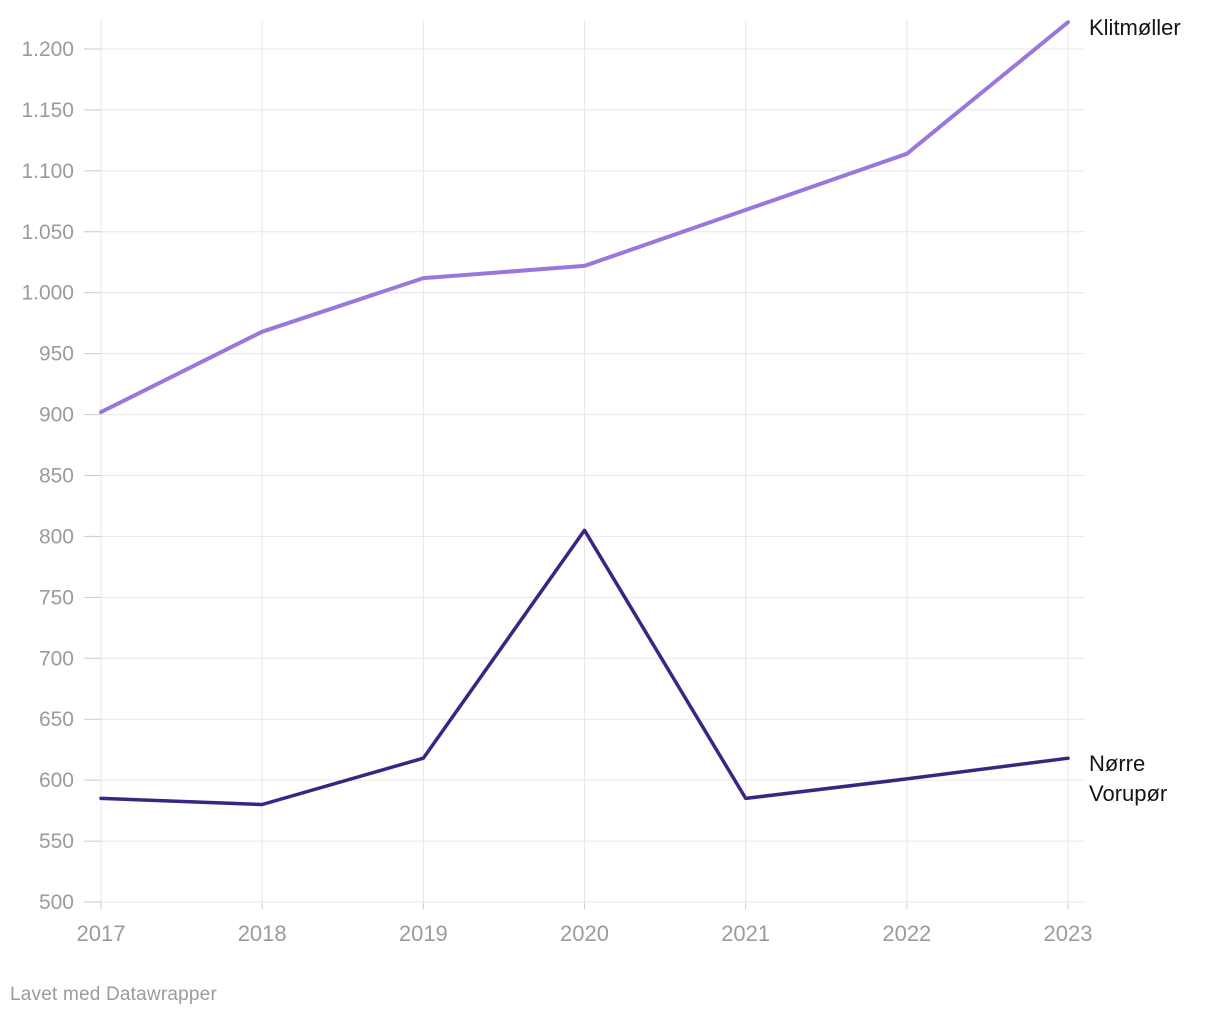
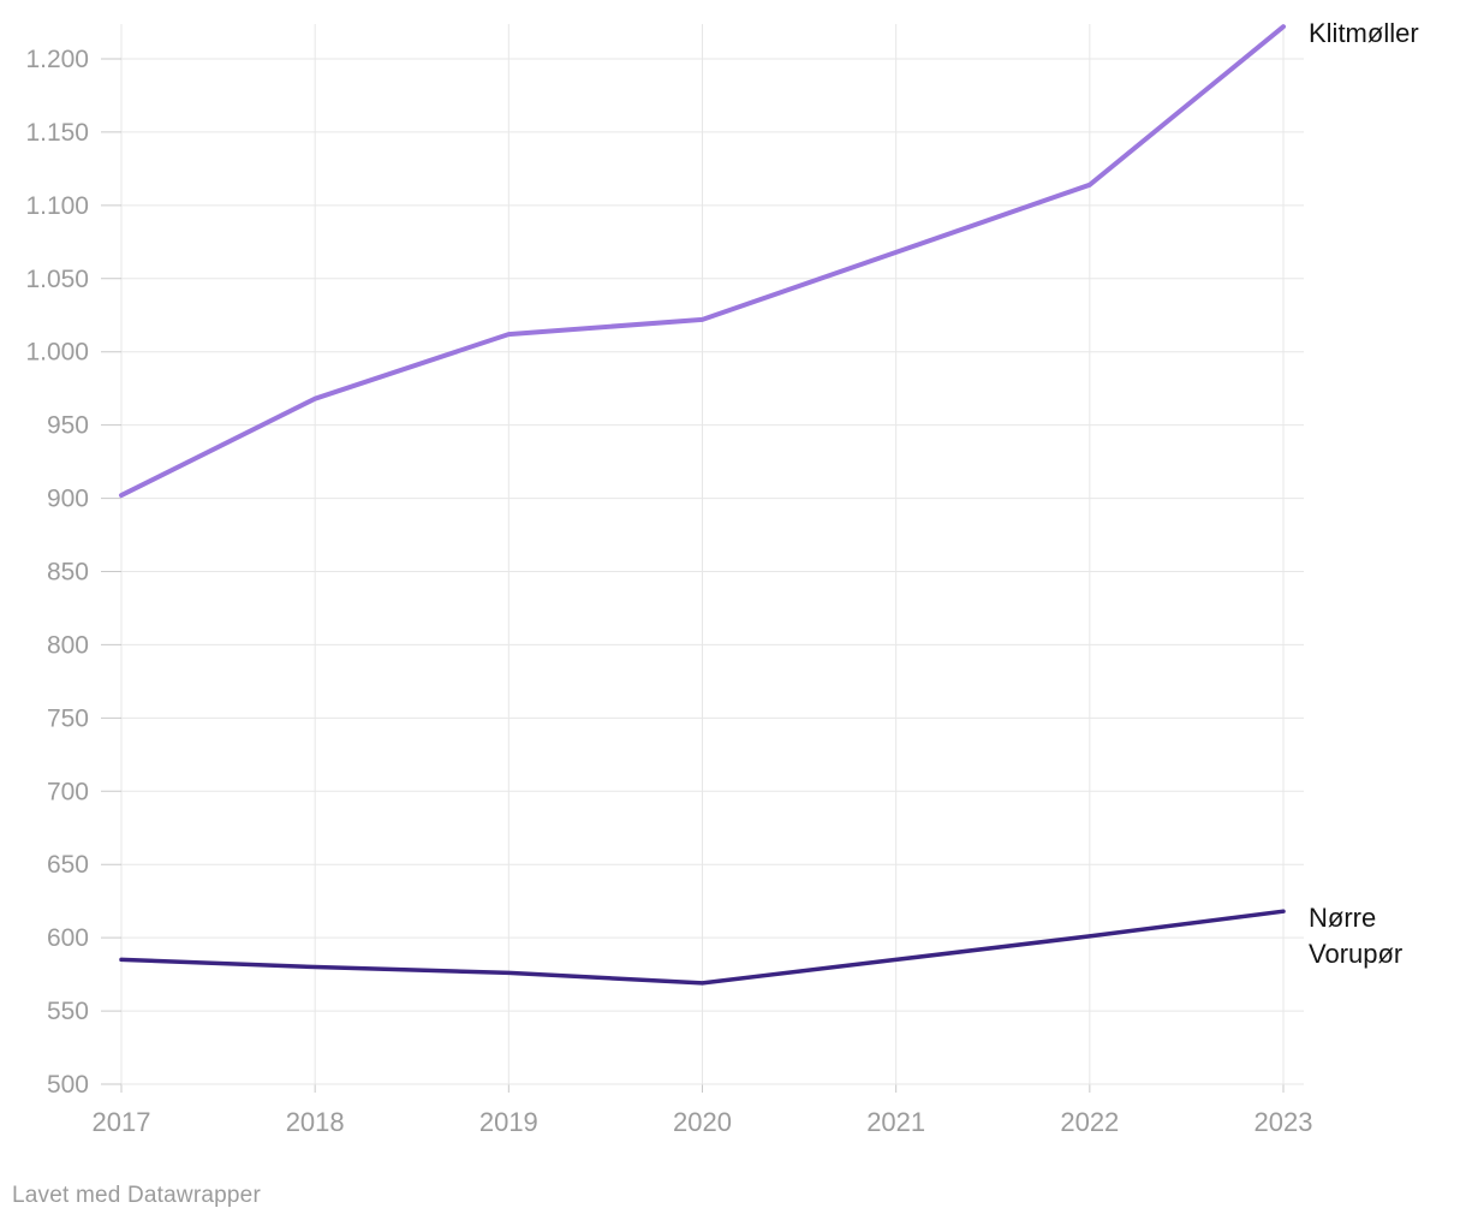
Nørre Vorupør/2019: 618 -> 576
Nørre Vorupør/2020: 805 -> 569
